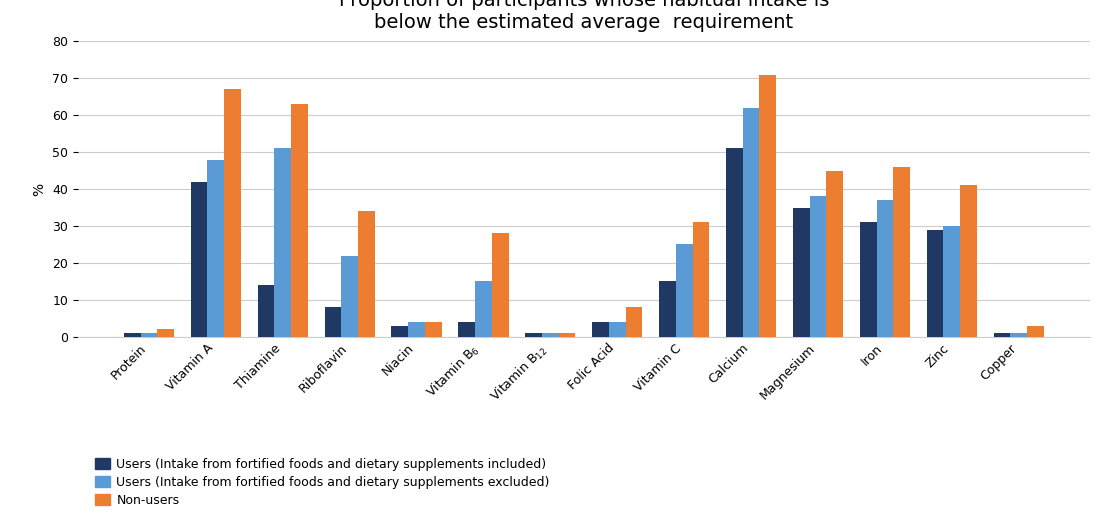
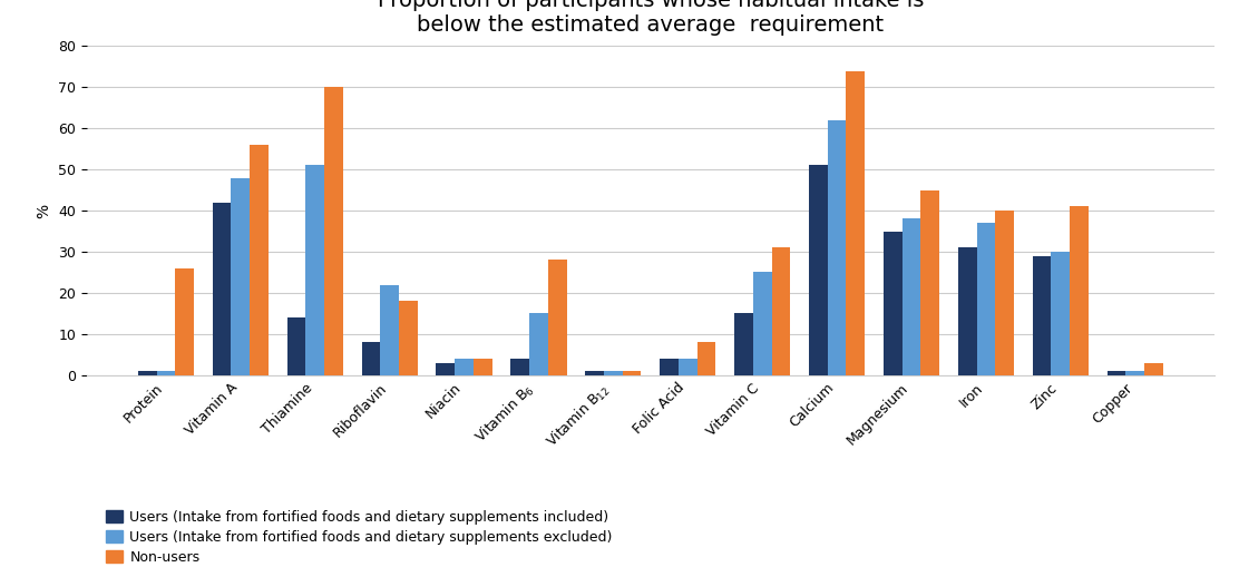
Non-users/Protein: 2 -> 26
Non-users/Vitamin A: 67 -> 56
Non-users/Thiamine: 63 -> 70
Non-users/Riboflavin: 34 -> 18
Non-users/Calcium: 71 -> 74
Non-users/Iron: 46 -> 40
